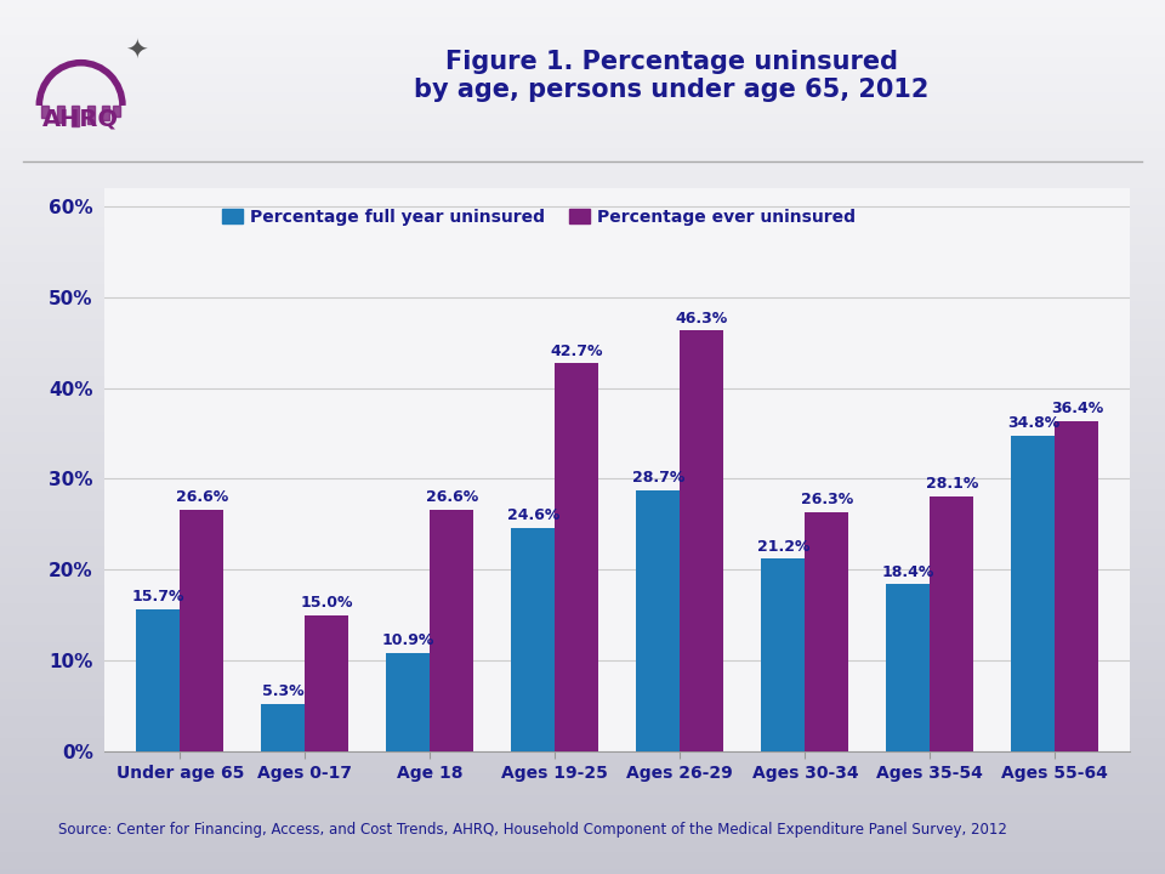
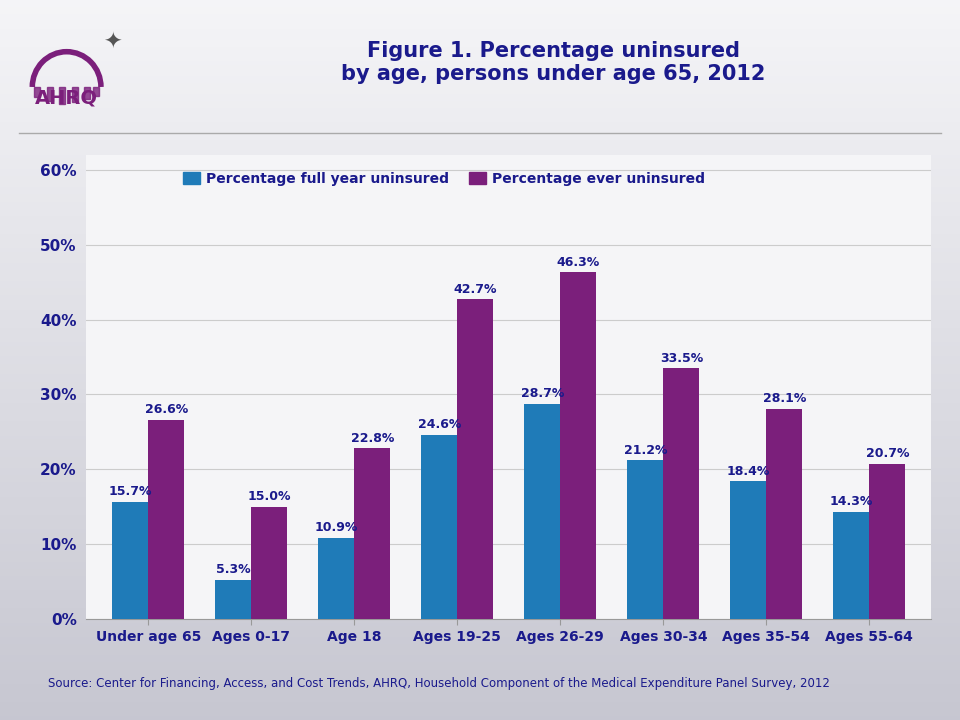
Percentage ever uninsured/Age 18: 26.6% -> 22.8%
Percentage ever uninsured/Ages 30-34: 26.3% -> 33.5%
Percentage full year uninsured/Ages 55-64: 34.8% -> 14.3%
Percentage ever uninsured/Ages 55-64: 36.4% -> 20.7%
